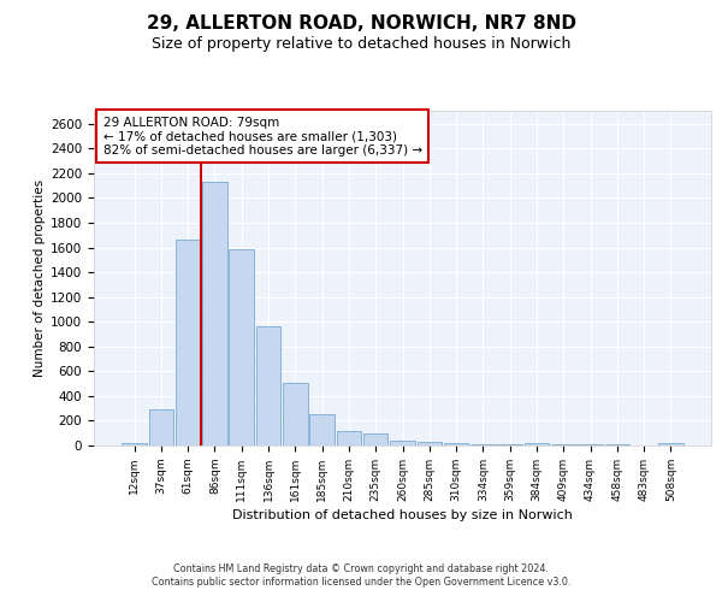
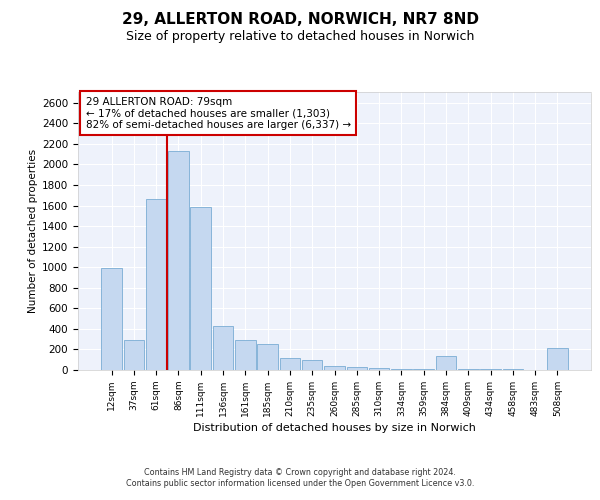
12sqm: 20 -> 990
136sqm: 960 -> 430
161sqm: 500 -> 290
384sqm: 20 -> 140
508sqm: 20 -> 210
